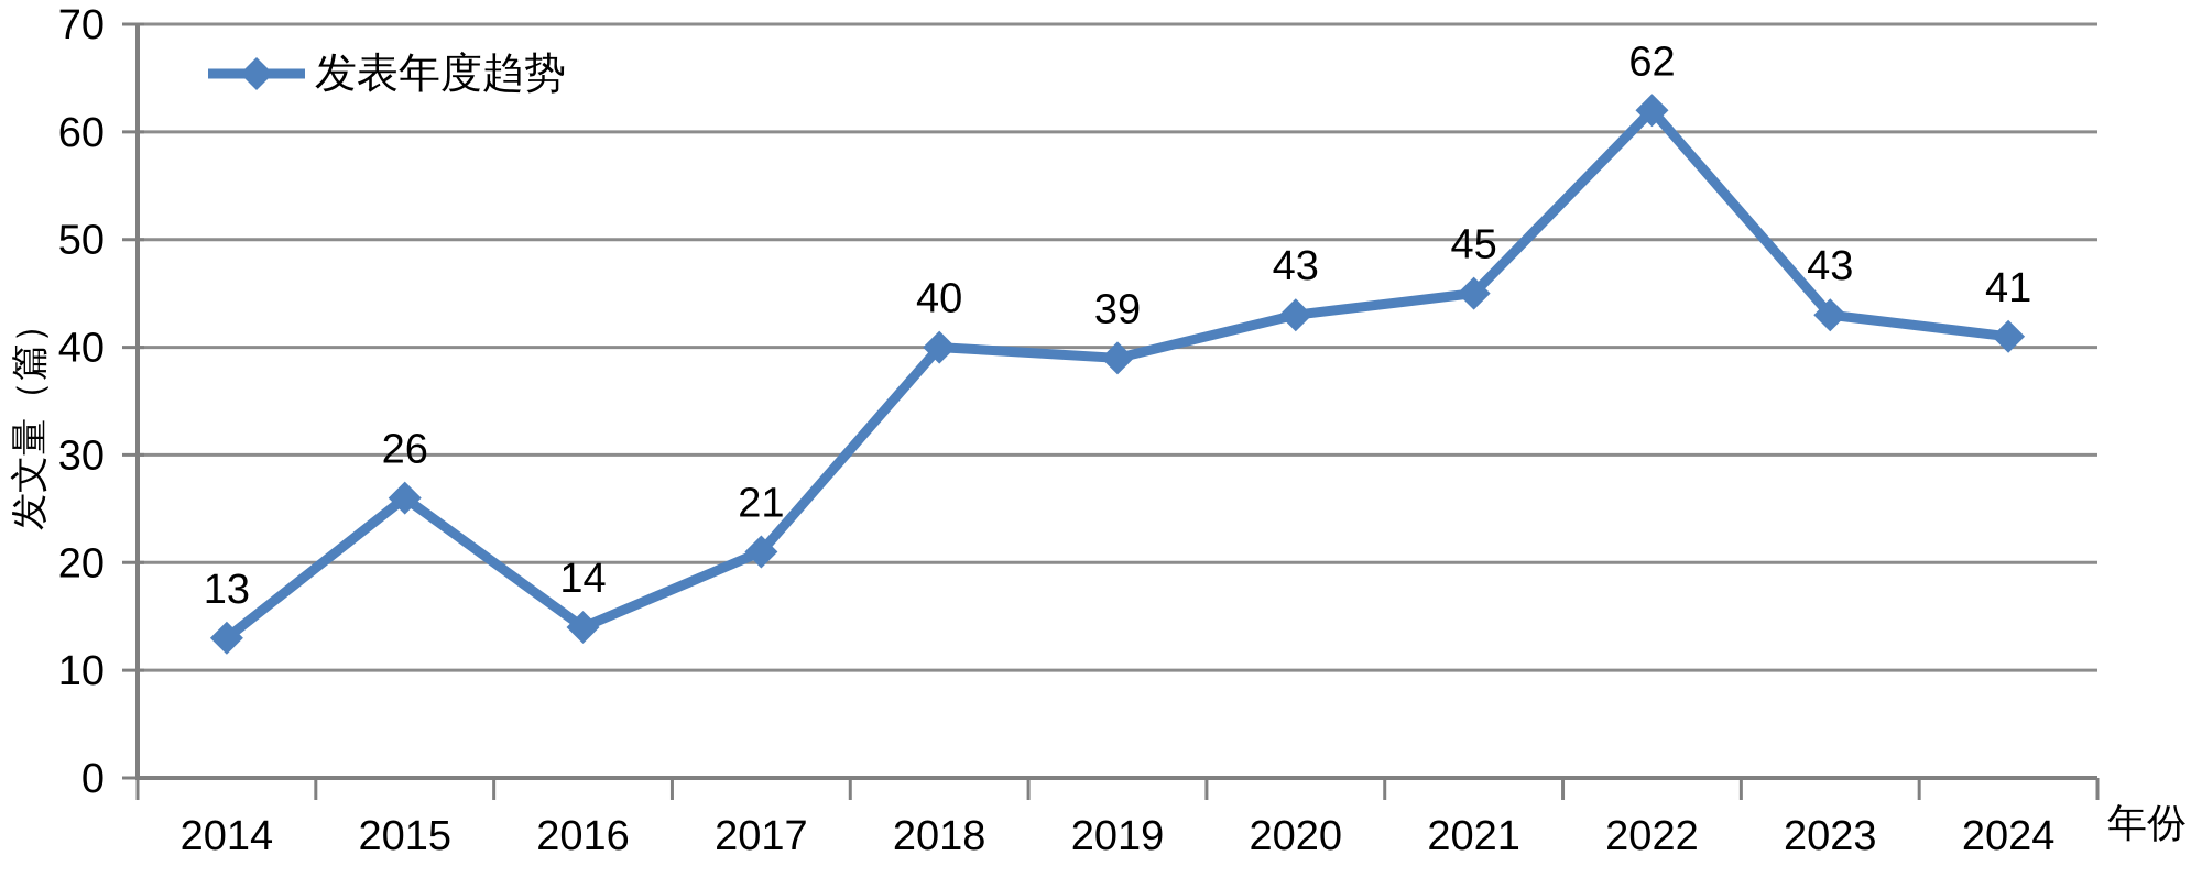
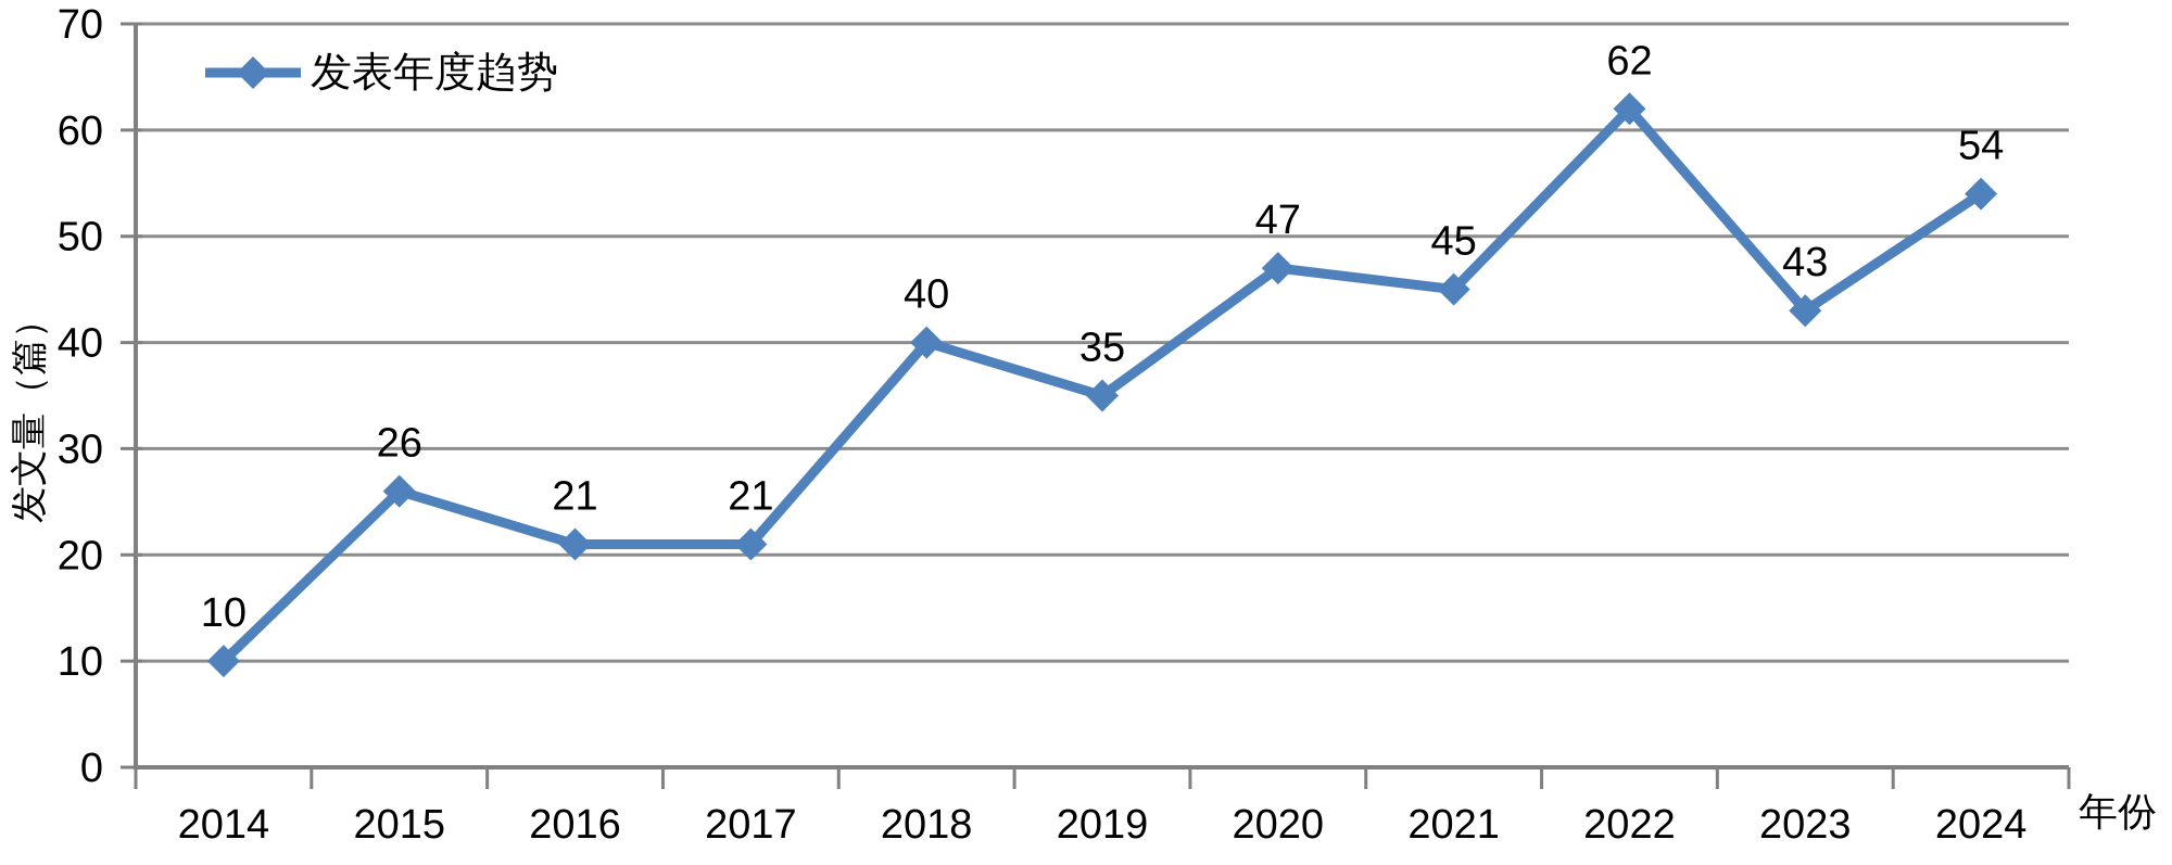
2014: 13 -> 10
2016: 14 -> 21
2019: 39 -> 35
2020: 43 -> 47
2024: 41 -> 54
